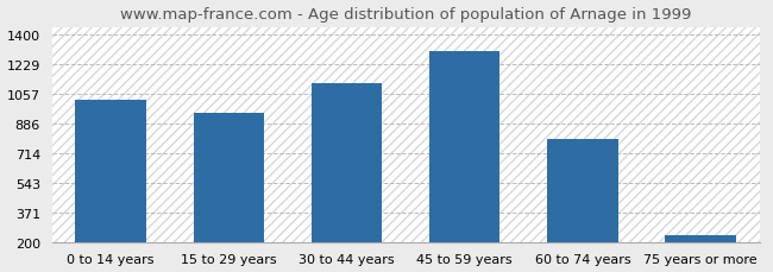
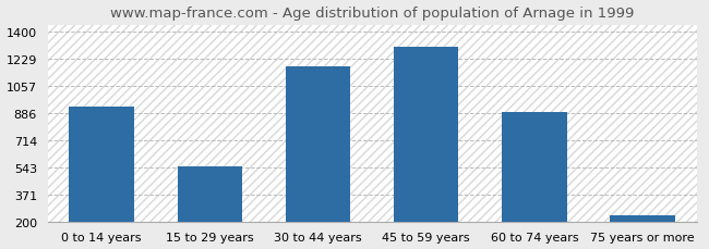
0 to 14 years: 1020 -> 930
15 to 29 years: 950 -> 550
30 to 44 years: 1120 -> 1180
60 to 74 years: 800 -> 890
